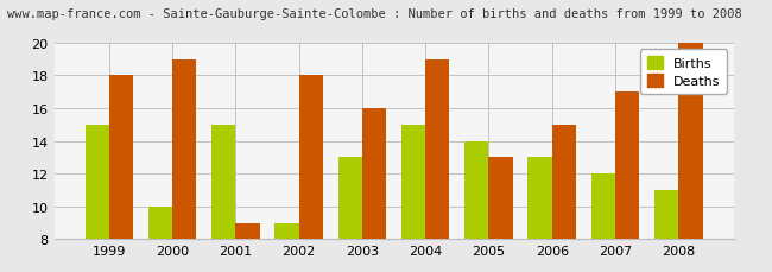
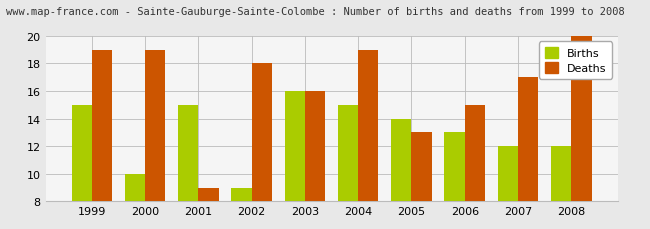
Deaths/1999: 18 -> 19
Births/2003: 13 -> 16
Births/2008: 11 -> 12
